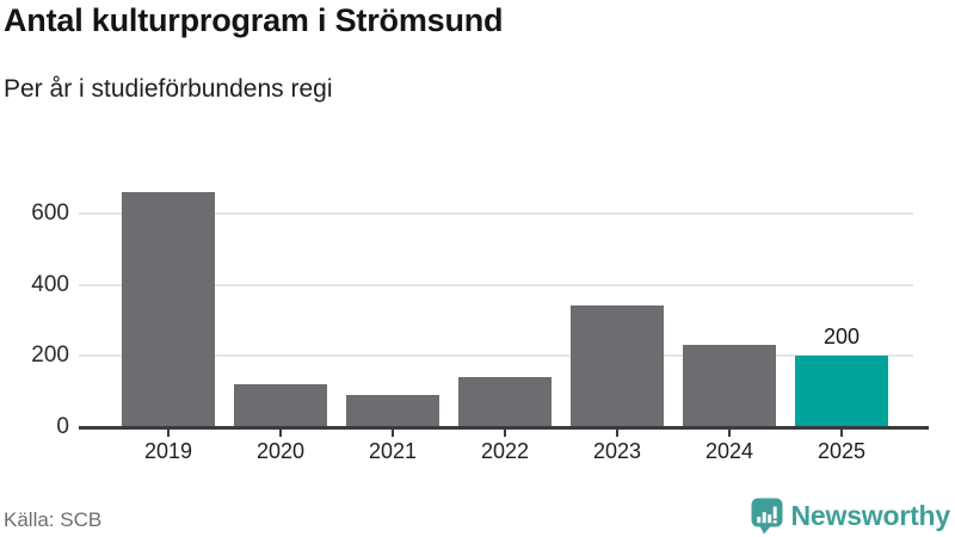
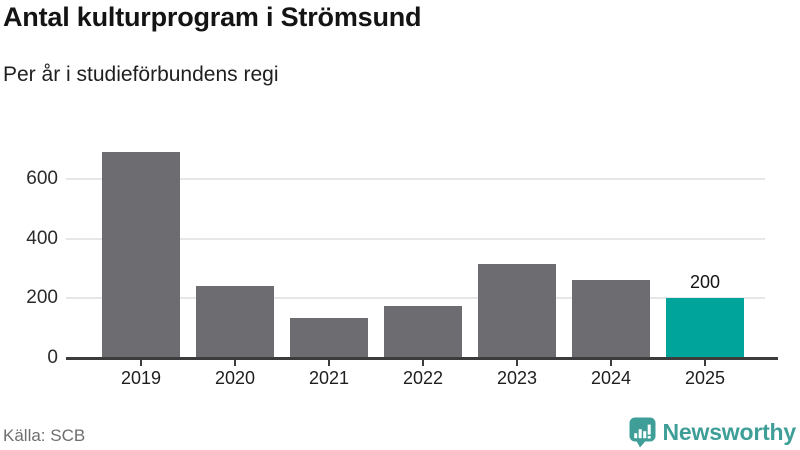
2019: 660 -> 690
2020: 120 -> 240
2021: 90 -> 140
2022: 140 -> 180
2023: 340 -> 320
2024: 230 -> 260
